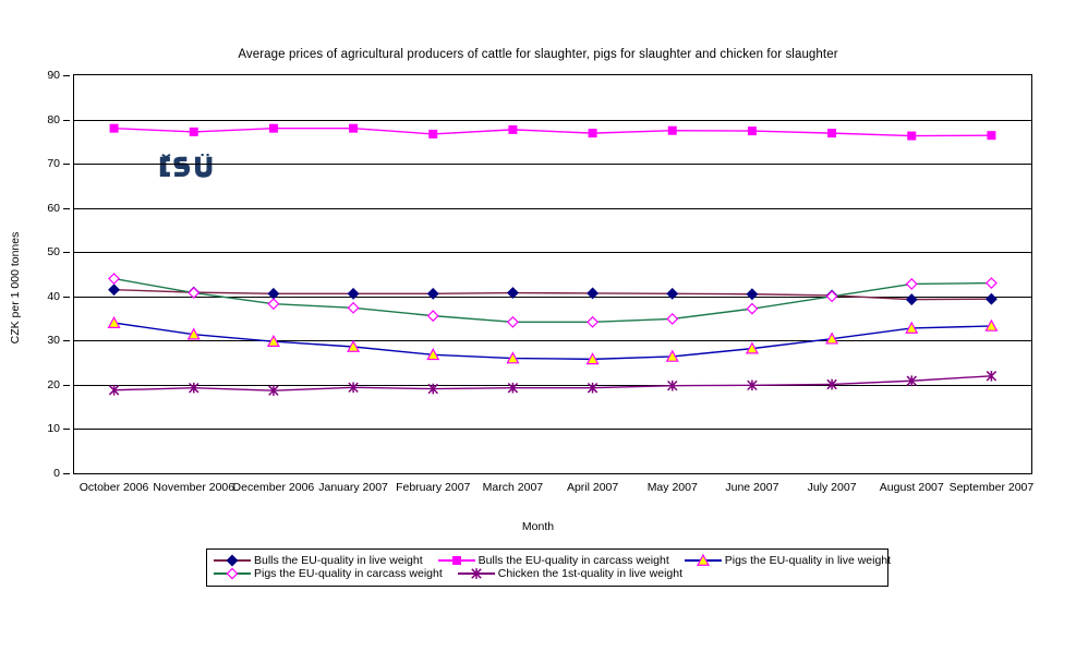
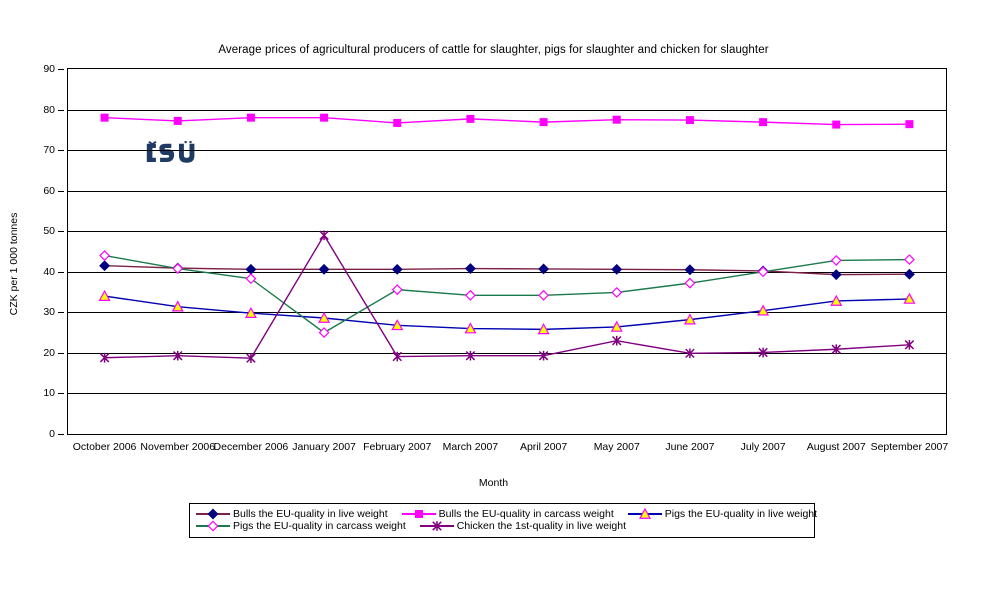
Pigs the EU-quality in carcass weight/January 2007: 37 -> 25
Chicken the 1st-quality in live weight/January 2007: 19 -> 49
Chicken the 1st-quality in live weight/May 2007: 20 -> 23
